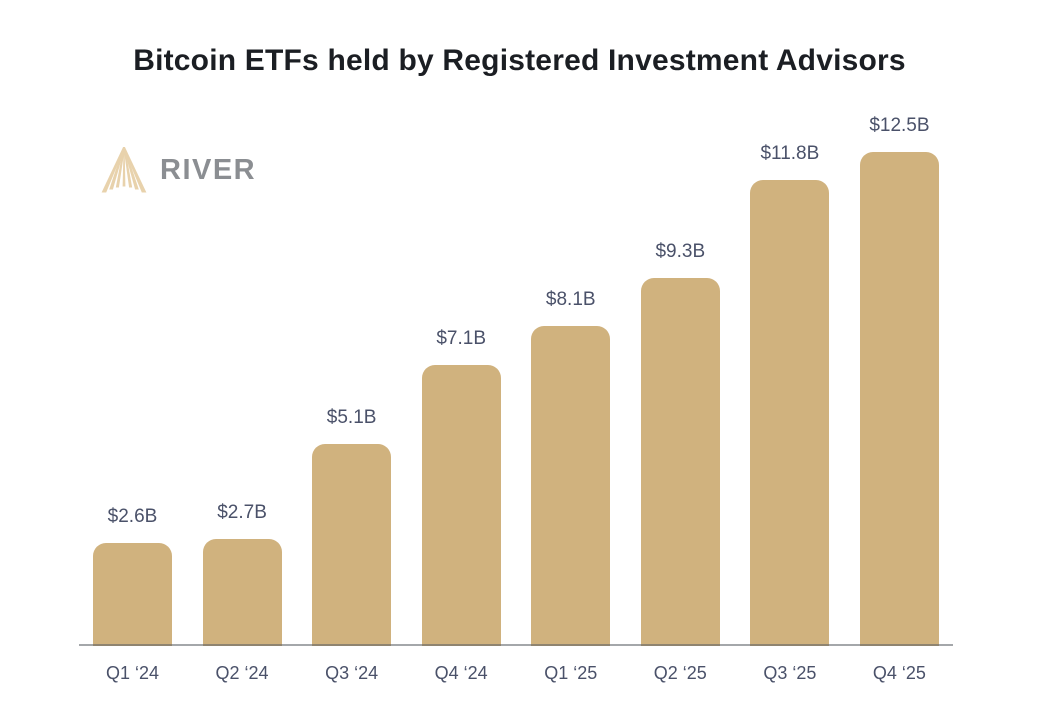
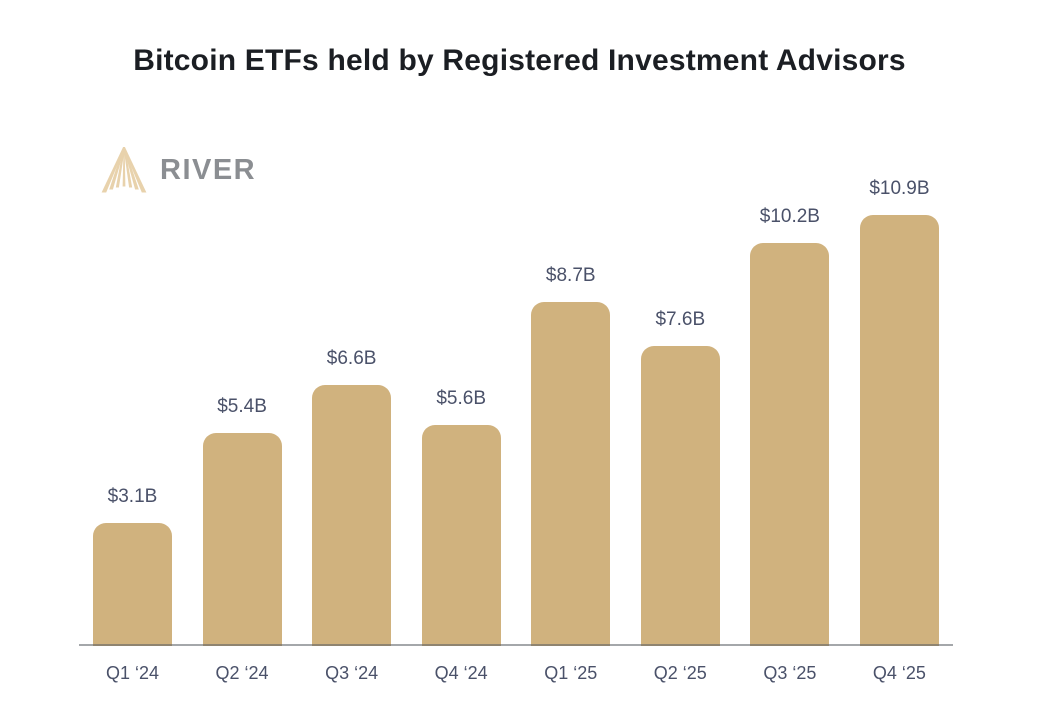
Q1 ‘24: $2.6B -> $3.1B
Q2 ‘24: $2.7B -> $5.4B
Q3 ‘24: $5.1B -> $6.6B
Q4 ‘24: $7.1B -> $5.6B
Q1 ‘25: $8.1B -> $8.7B
Q2 ‘25: $9.3B -> $7.6B
Q3 ‘25: $11.8B -> $10.2B
Q4 ‘25: $12.5B -> $10.9B
